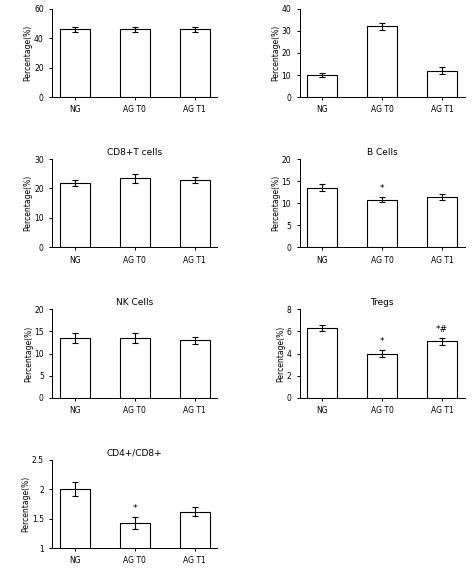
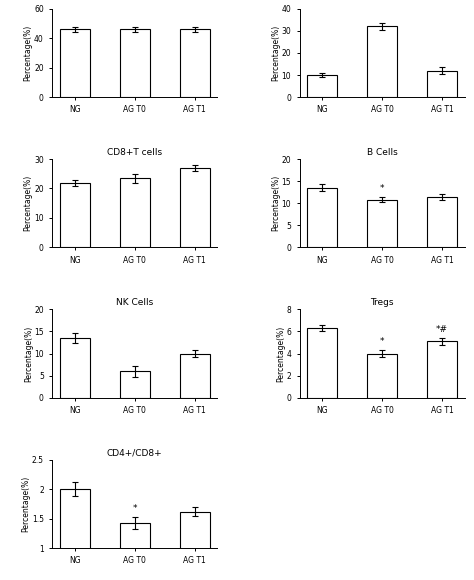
CD8+T cells/AG T1: 23.0 -> 27.0
NK Cells/AG T0: 13.5 -> 6.0
NK Cells/AG T1: 13.0 -> 10.0
